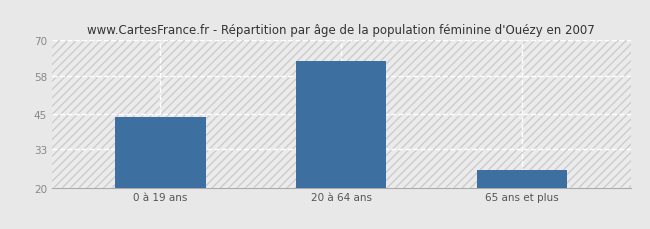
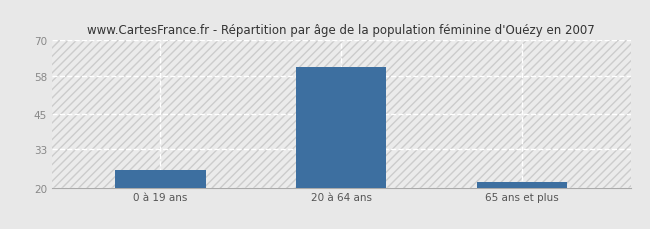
0 à 19 ans: 44 -> 26
20 à 64 ans: 63 -> 61
65 ans et plus: 26 -> 22
